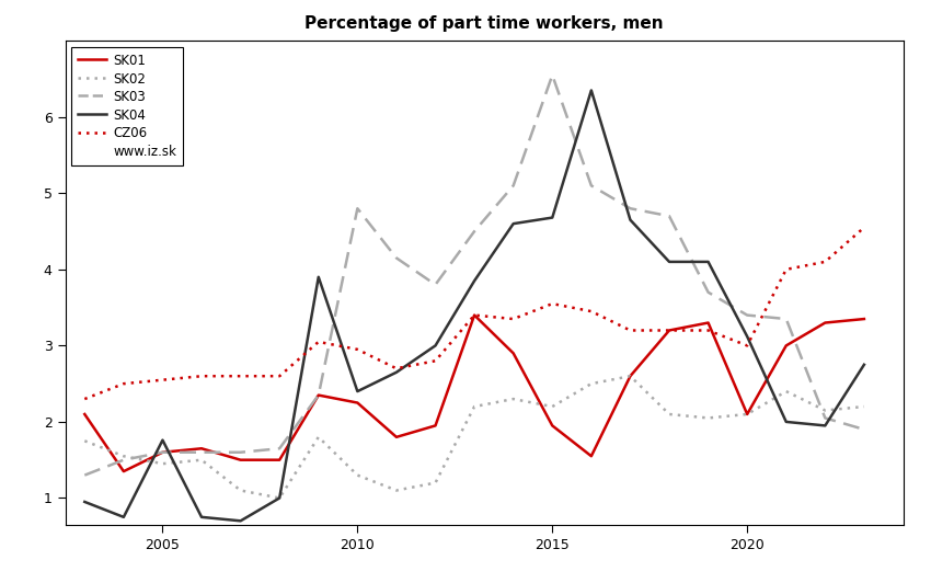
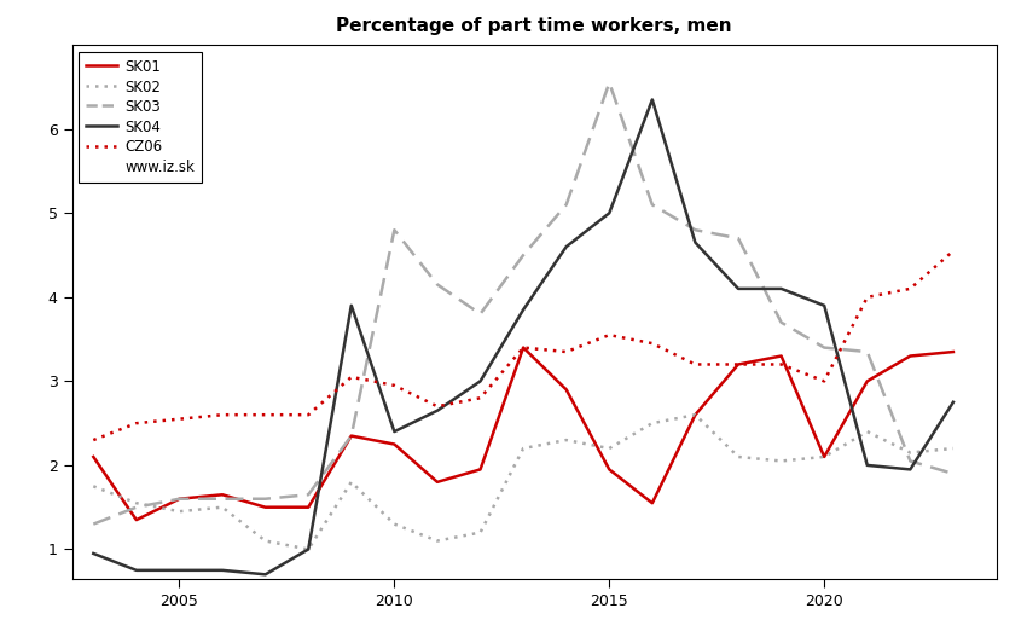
SK04/2005: 1.76 -> 0.75
SK04/2015: 4.68 -> 5.00
SK04/2020: 3.12 -> 3.90
